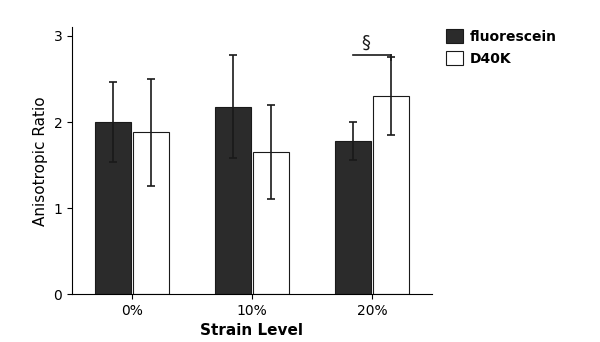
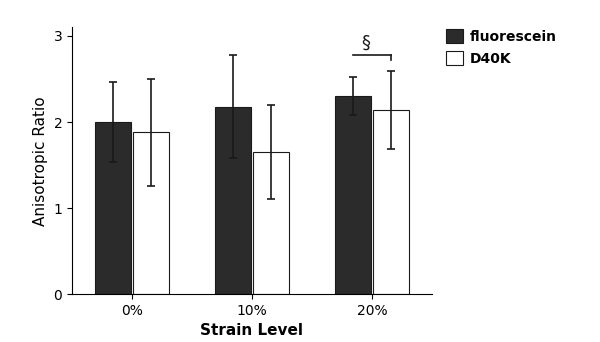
fluorescein/20%: 1.78 -> 2.30
D40K/20%: 2.30 -> 2.14
